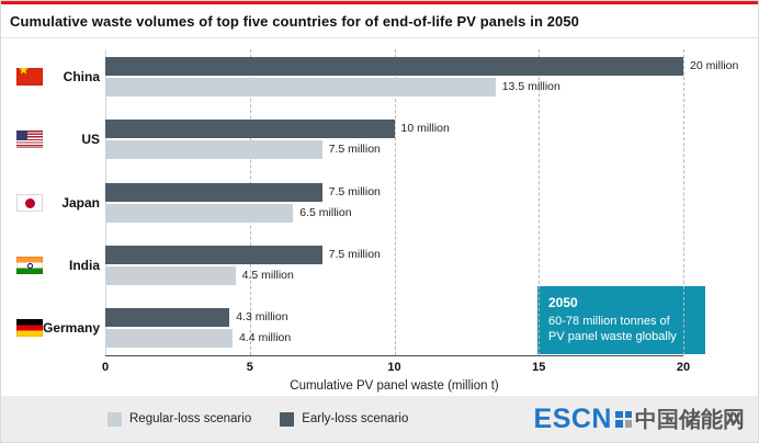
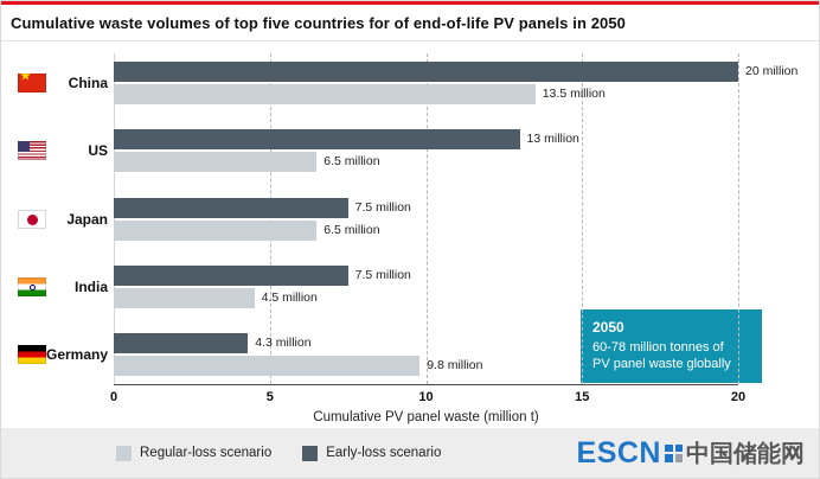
Early-loss scenario/US: 10 -> 13
Regular-loss scenario/US: 7.5 -> 6.5
Regular-loss scenario/Germany: 4.4 -> 9.8
